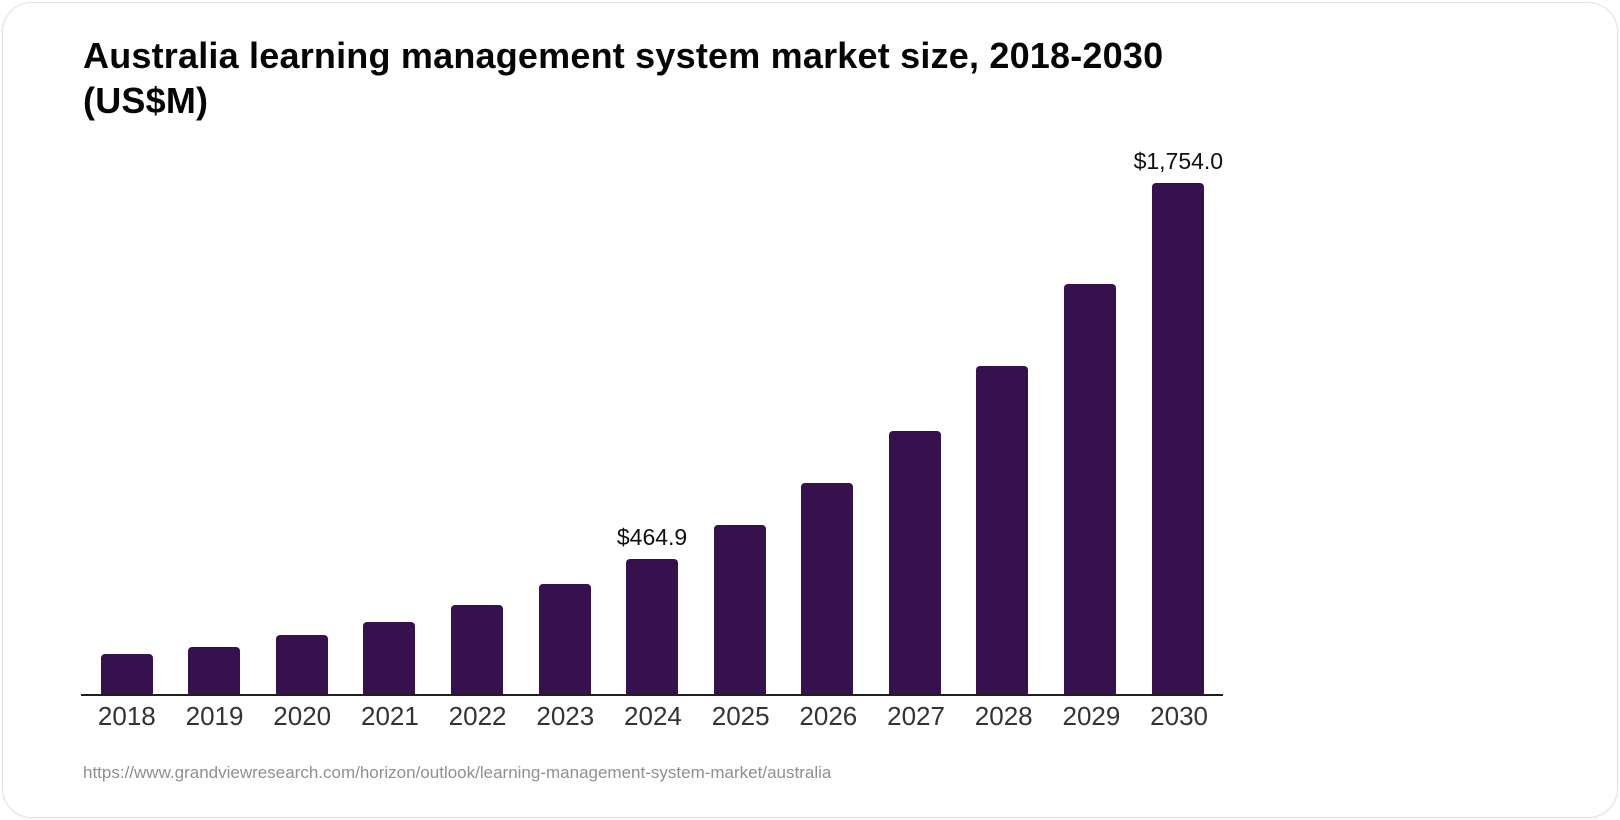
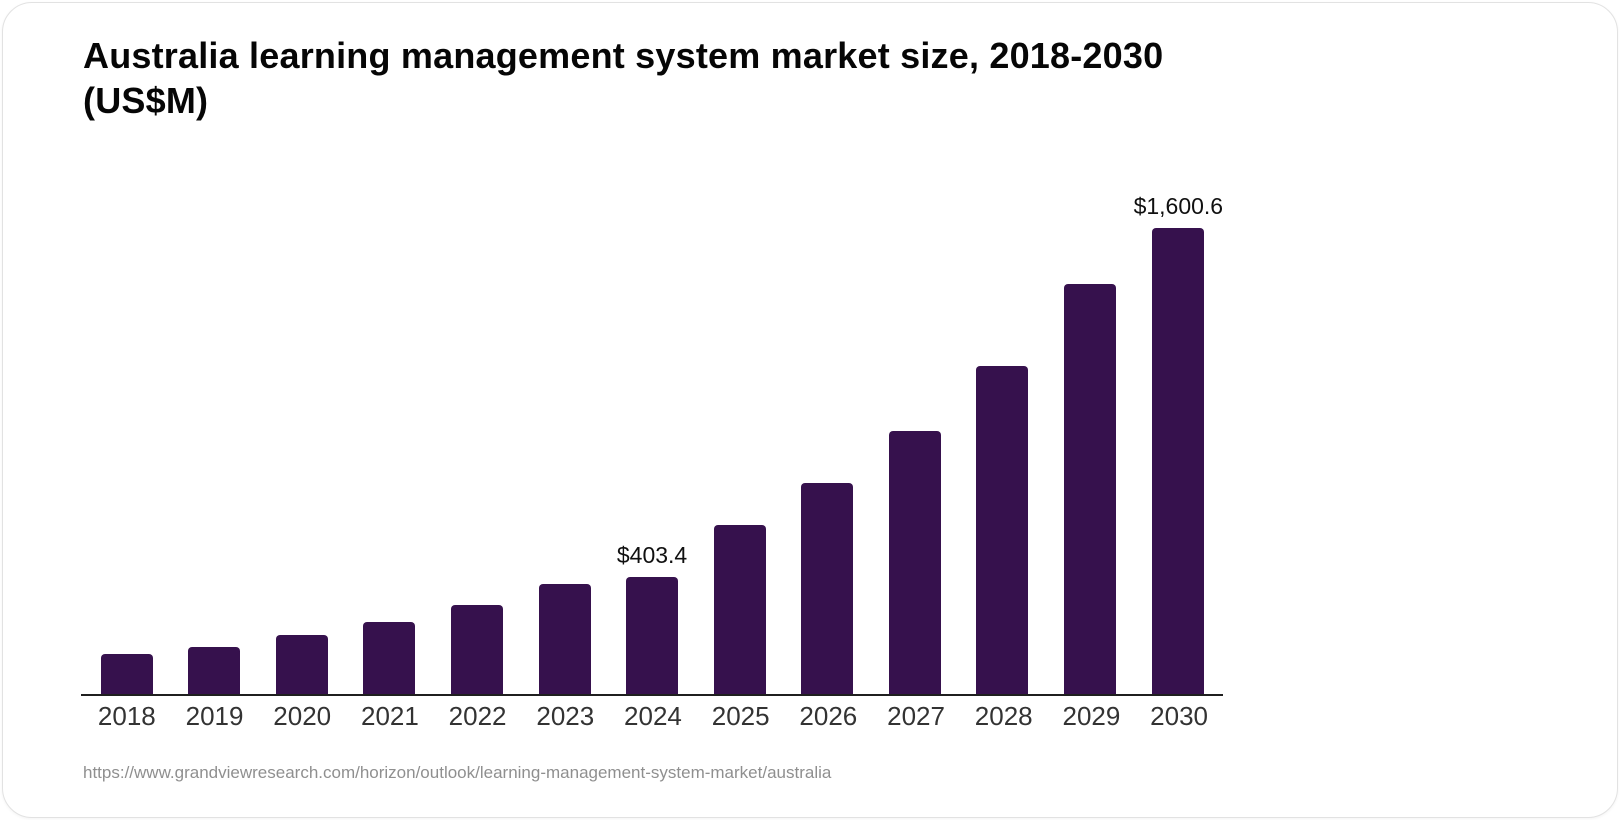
2024: $464.9 -> $403.4
2030: $1,754.0 -> $1,600.6
